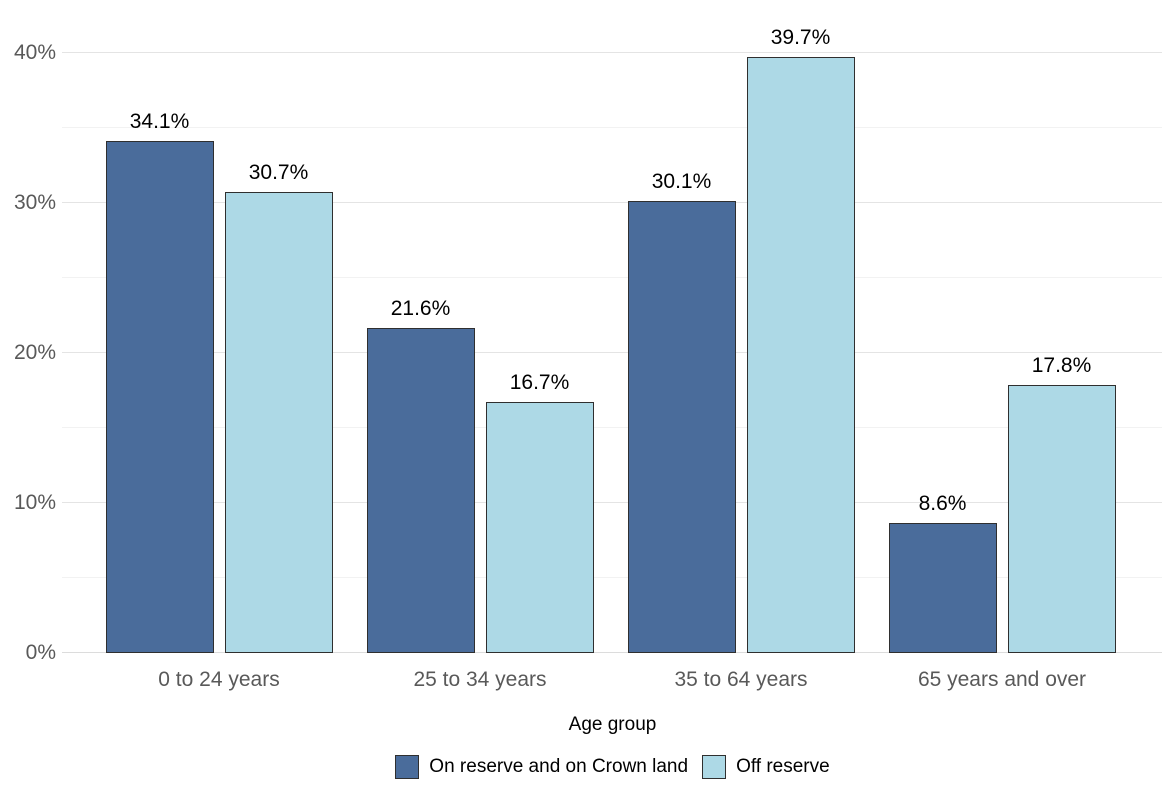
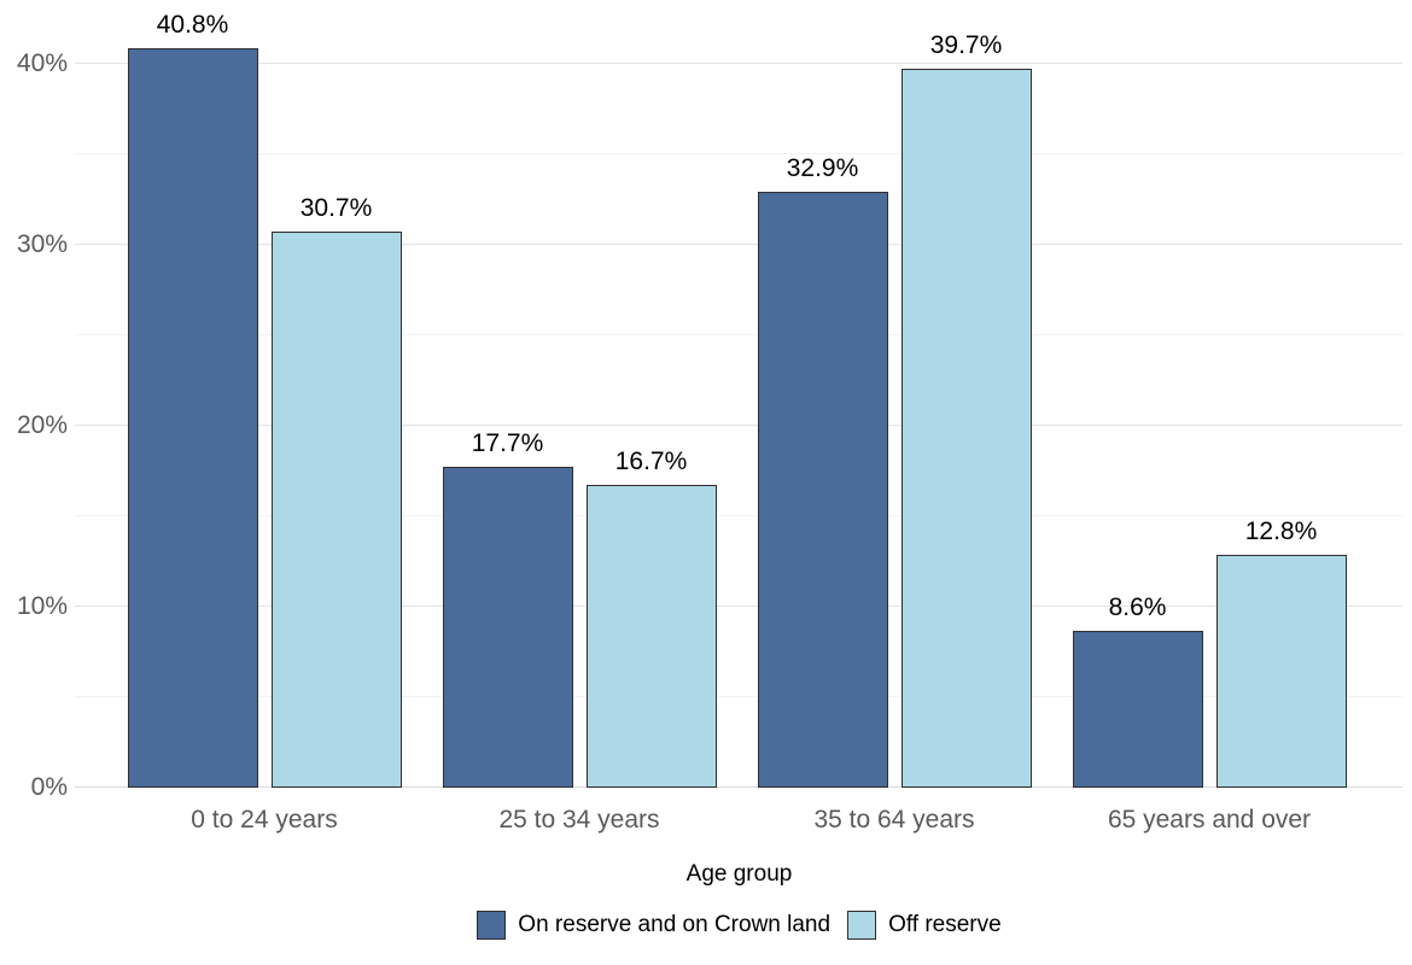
On reserve and on Crown land/0 to 24 years: 34.1% -> 40.8%
On reserve and on Crown land/25 to 34 years: 21.6% -> 17.7%
On reserve and on Crown land/35 to 64 years: 30.1% -> 32.9%
Off reserve/65 years and over: 17.8% -> 12.8%
